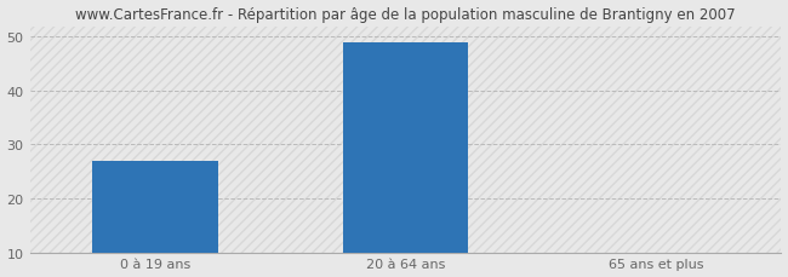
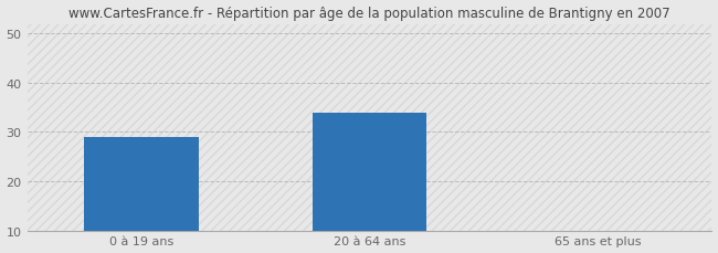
0 à 19 ans: 27.0 -> 29.0
20 à 64 ans: 49.0 -> 34.0
